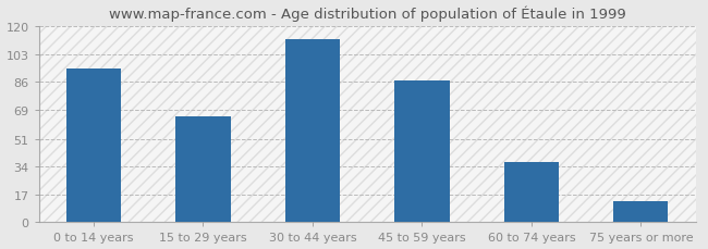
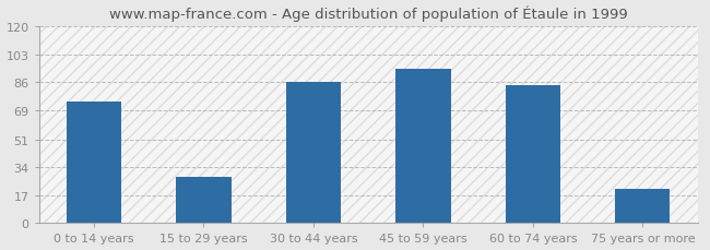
0 to 14 years: 94 -> 74
15 to 29 years: 65 -> 28
30 to 44 years: 112 -> 86
45 to 59 years: 87 -> 94
60 to 74 years: 37 -> 84
75 years or more: 13 -> 21
